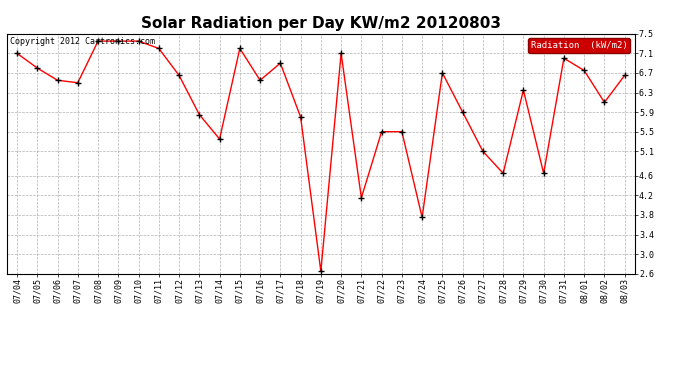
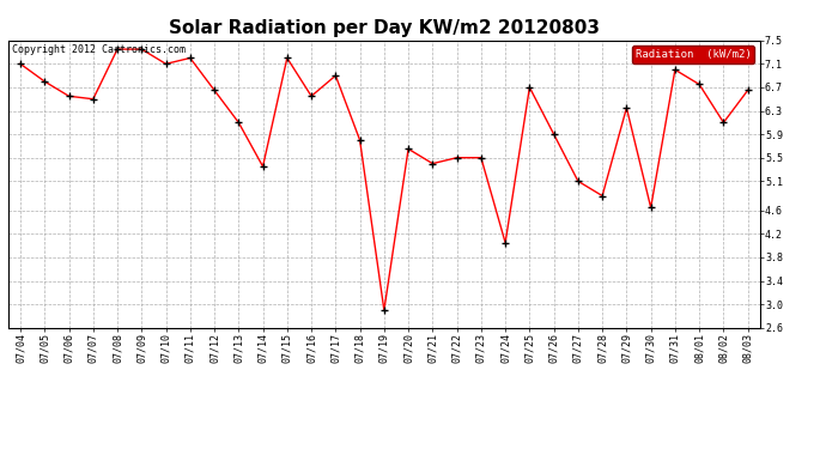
07/10: 7.35 -> 7.10
07/13: 5.85 -> 6.10
07/19: 2.65 -> 2.90
07/20: 7.10 -> 5.65
07/21: 4.15 -> 5.40
07/24: 3.75 -> 4.05
07/28: 4.65 -> 4.85
